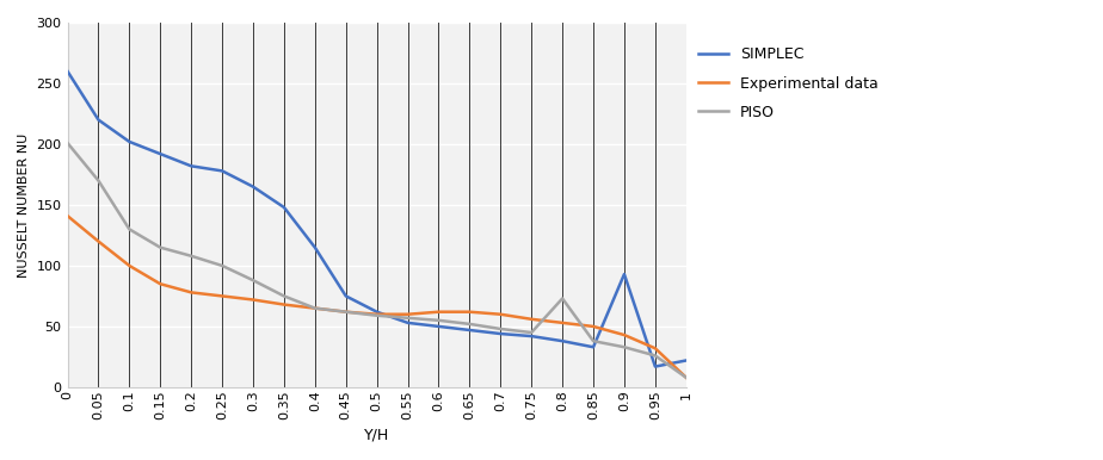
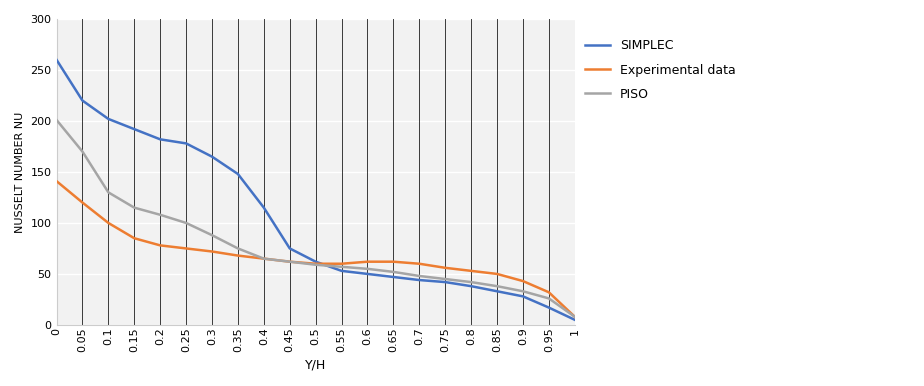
PISO/0.8: 73 -> 42
SIMPLEC/0.9: 93 -> 28
SIMPLEC/1: 22 -> 5
